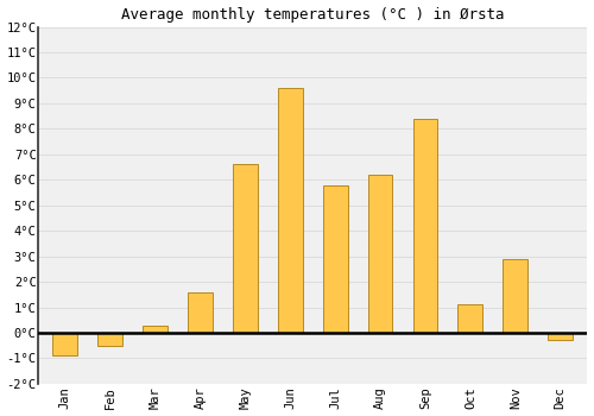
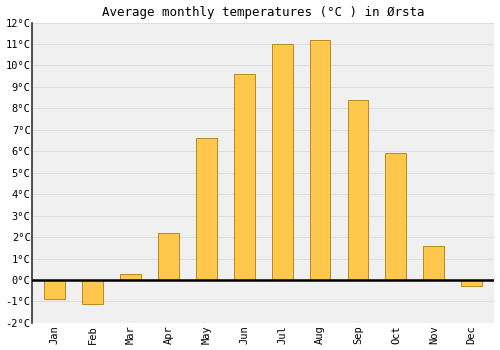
Feb: -0.5°C -> -1.1°C
Apr: 1.6°C -> 2.2°C
Jul: 5.8°C -> 11.0°C
Aug: 6.2°C -> 11.2°C
Oct: 1.1°C -> 5.9°C
Nov: 2.9°C -> 1.6°C
